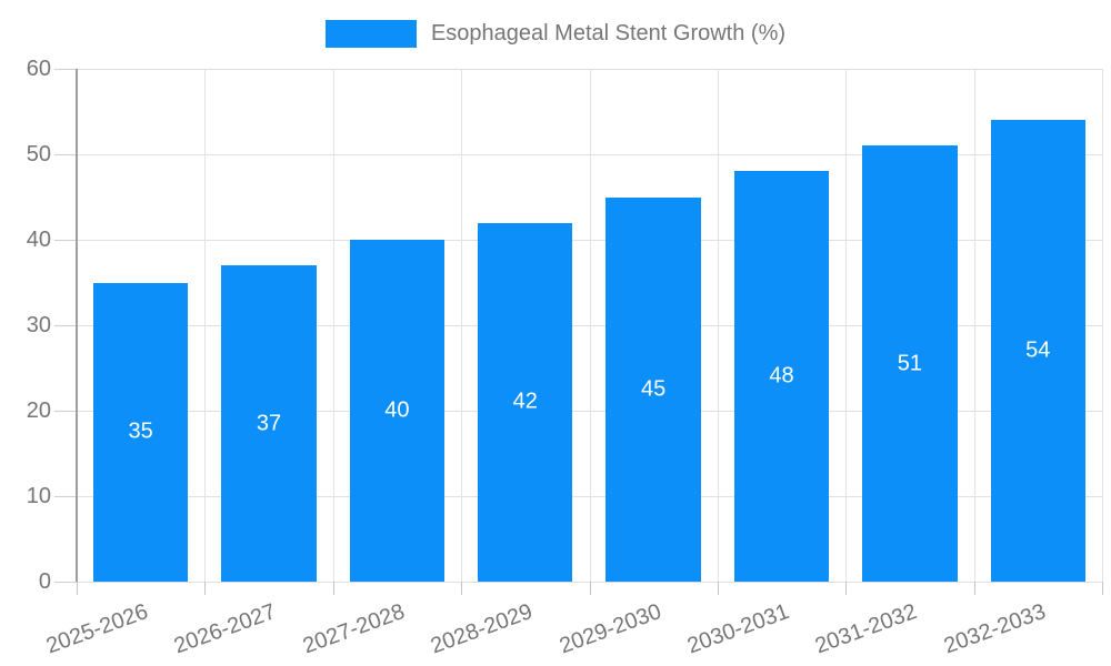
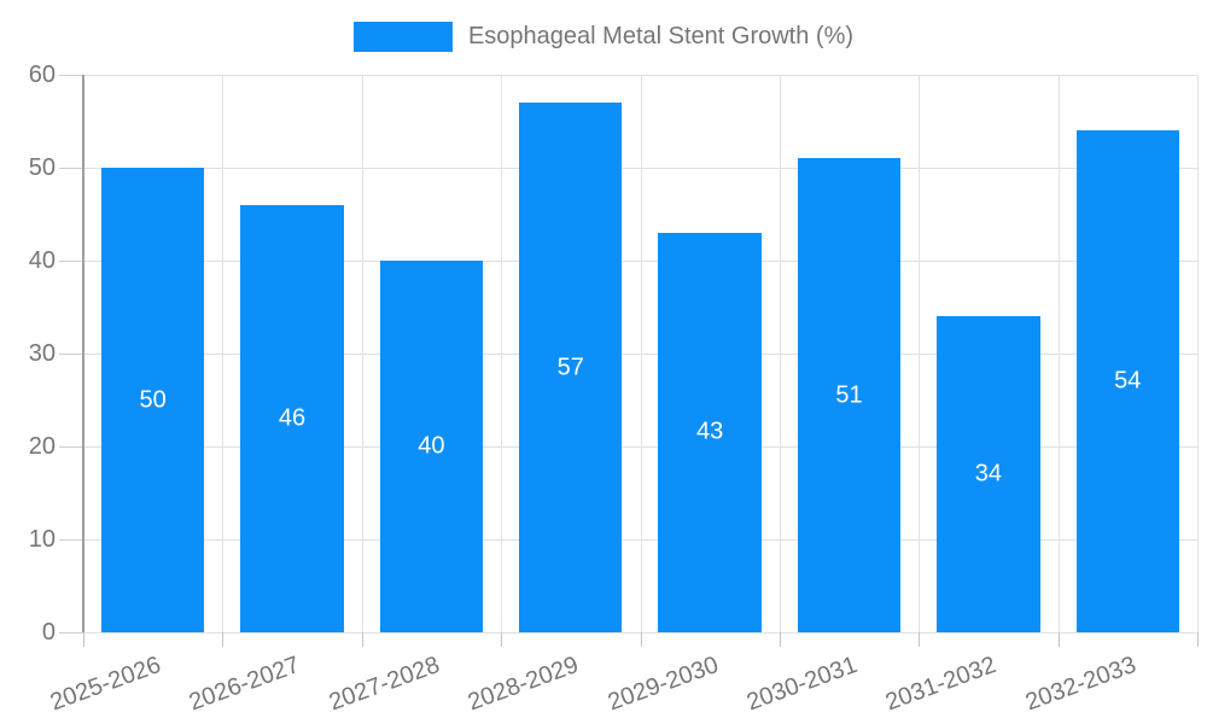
2025-2026: 35 -> 50
2026-2027: 37 -> 46
2028-2029: 42 -> 57
2029-2030: 45 -> 43
2030-2031: 48 -> 51
2031-2032: 51 -> 34
